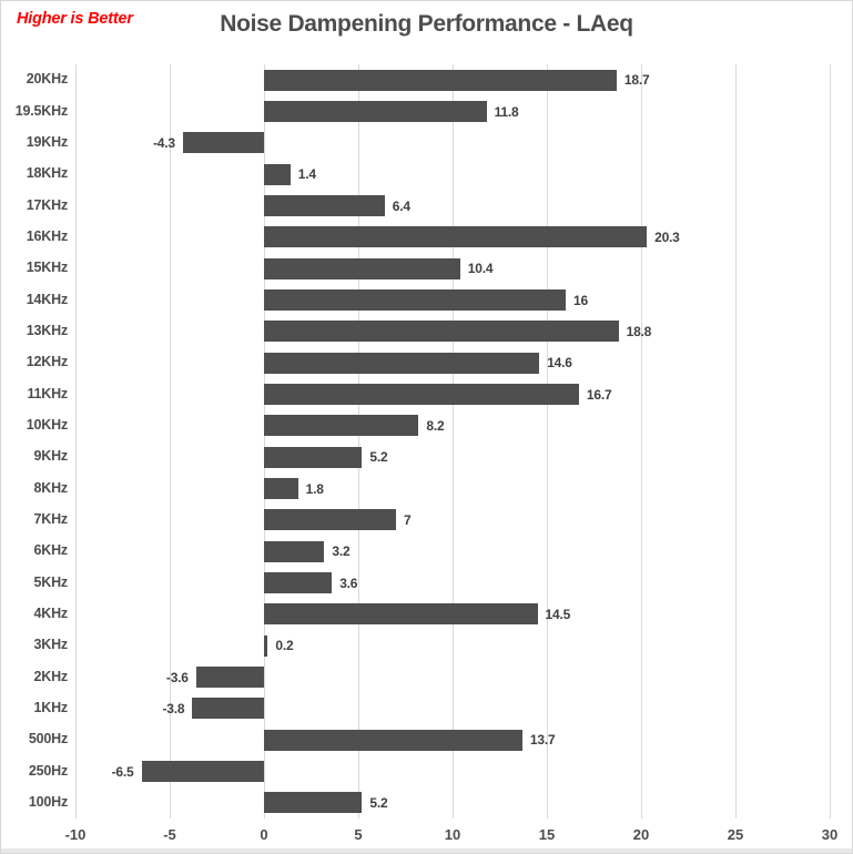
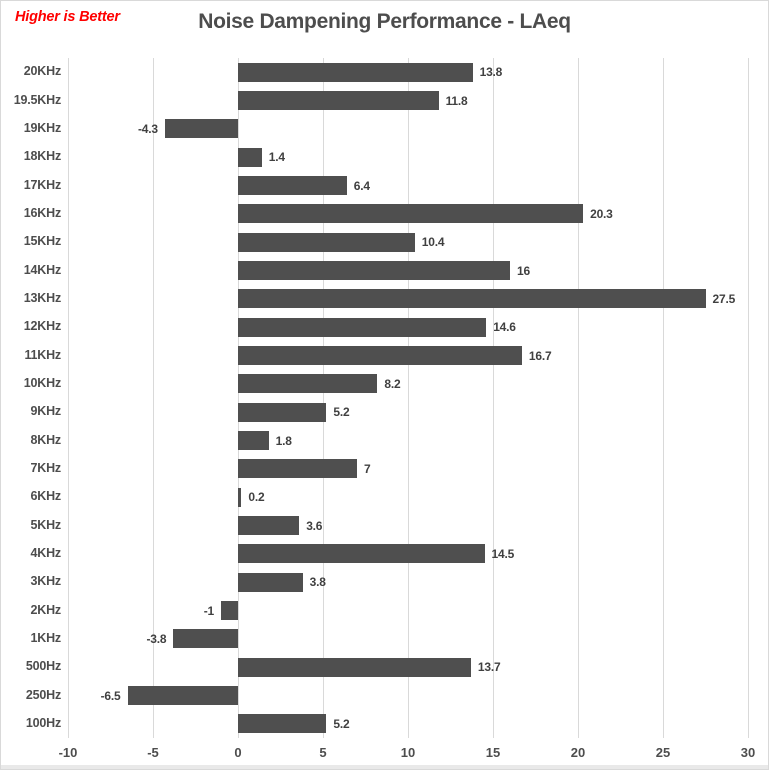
20KHz: 18.7 -> 13.8
13KHz: 18.8 -> 27.5
6KHz: 3.2 -> 0.2
3KHz: 0.2 -> 3.8
2KHz: -3.6 -> -1
